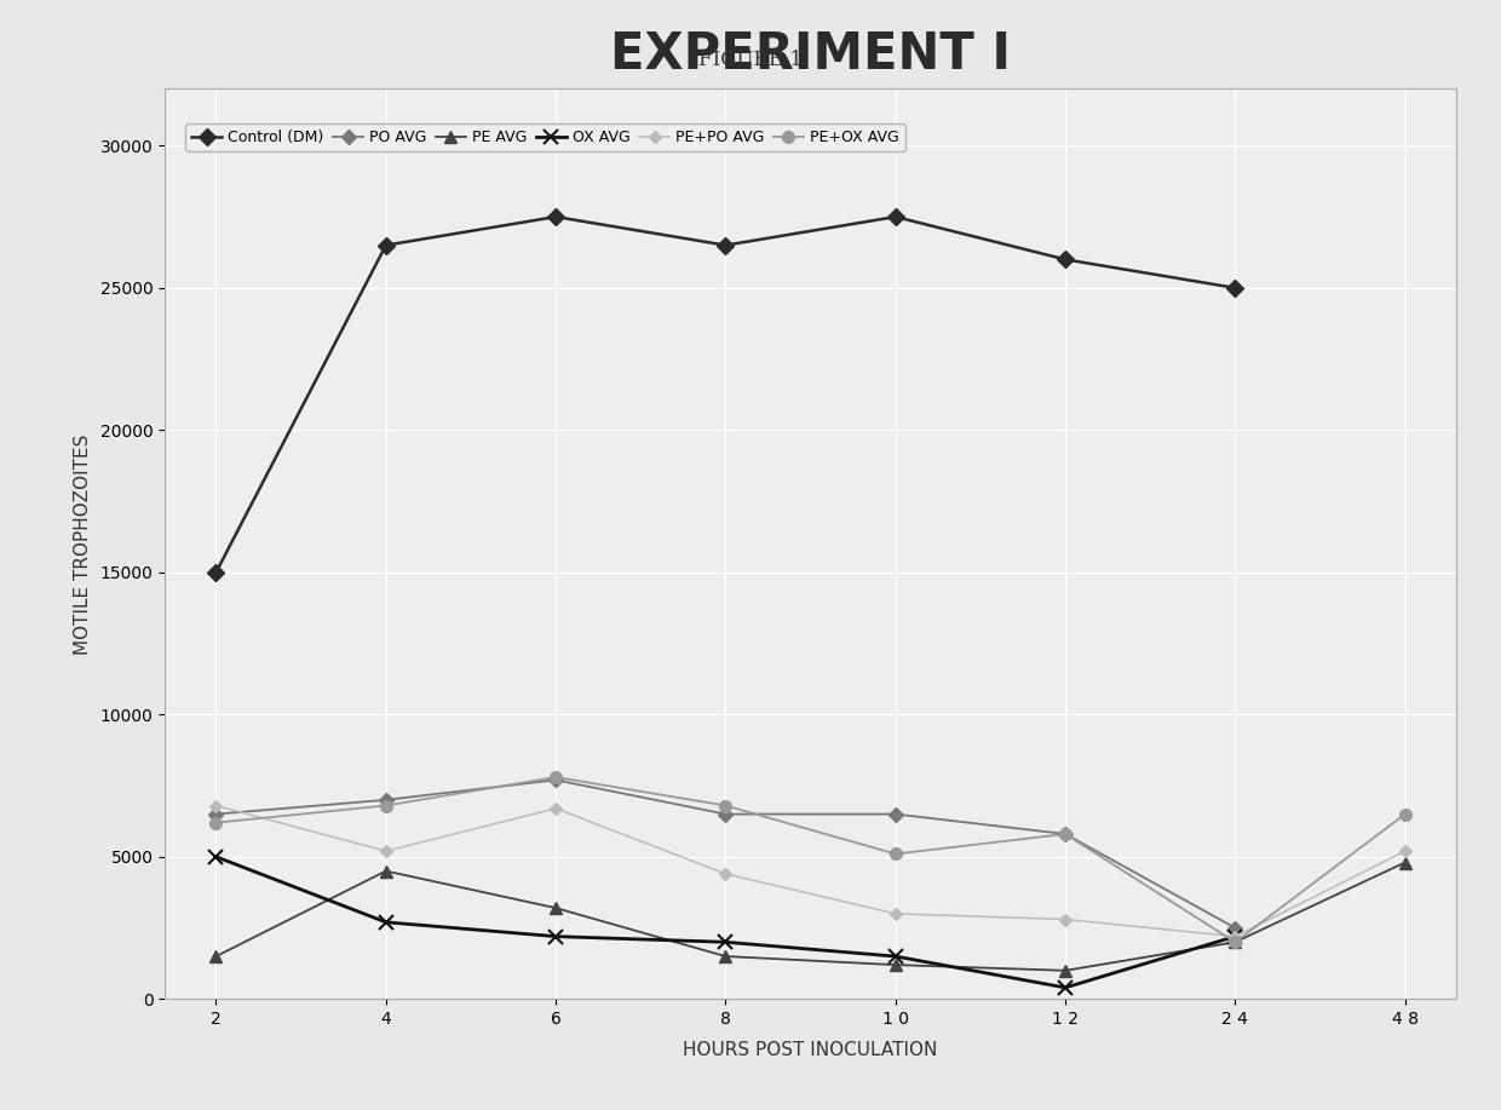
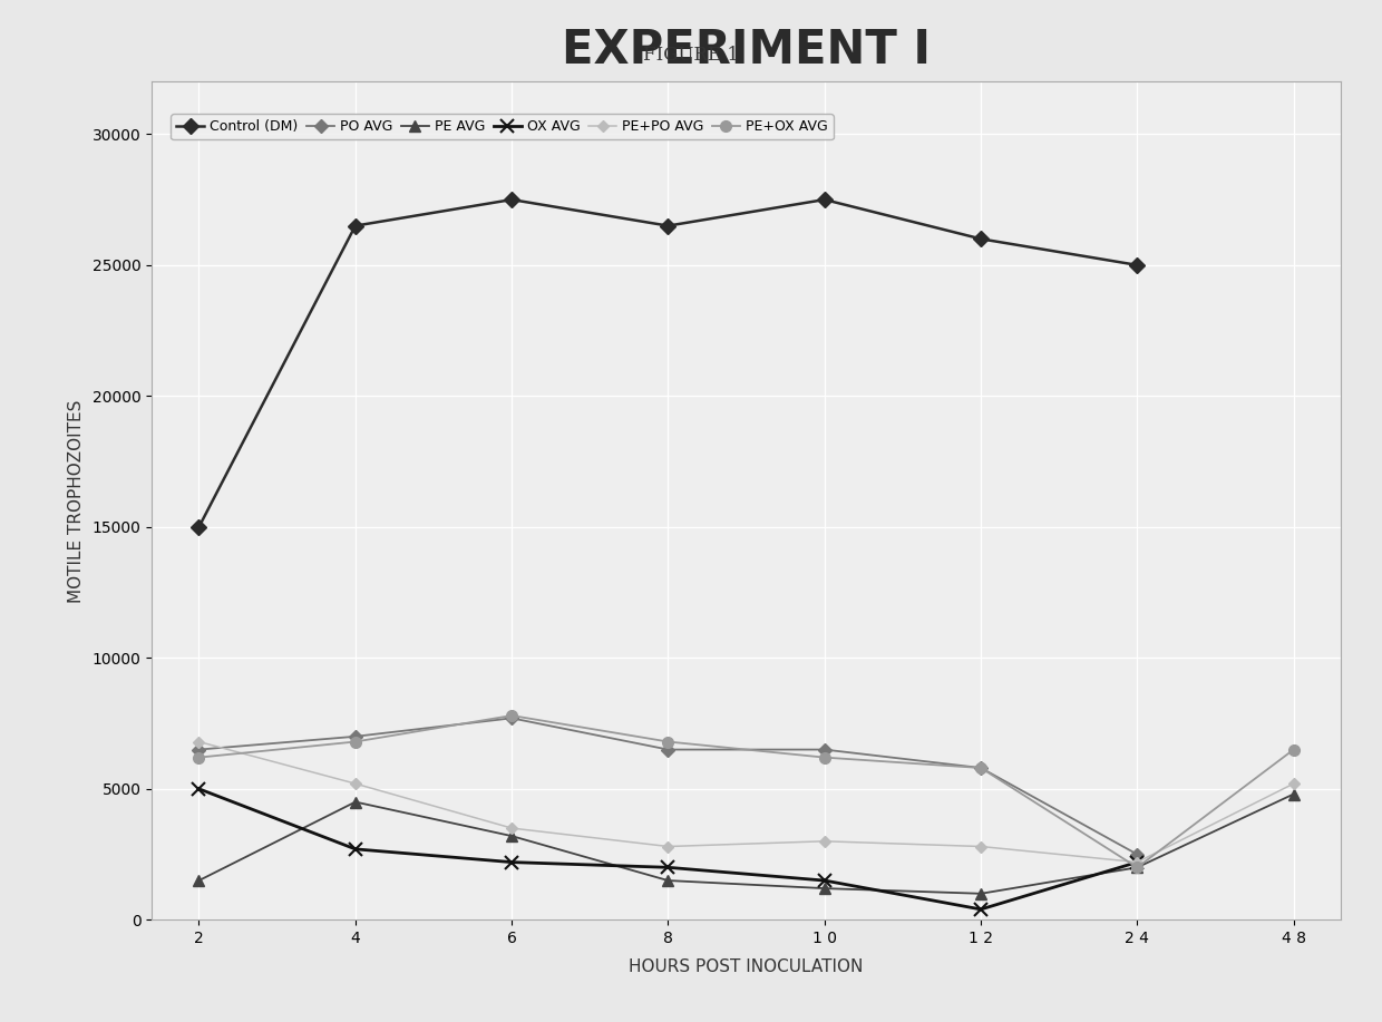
PE+PO AVG/6: 6700 -> 3500
PE+PO AVG/8: 4400 -> 2800
PE+OX AVG/1 0: 5100 -> 6200
